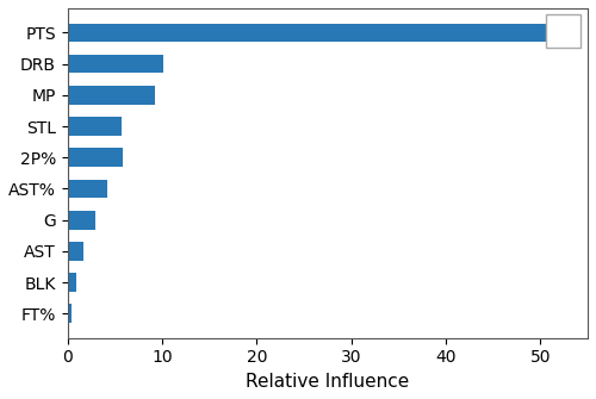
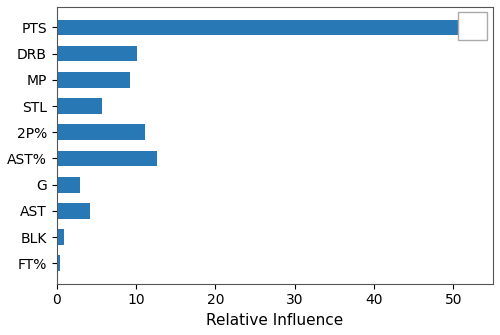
2P%: 5.8 -> 11.2
AST%: 4.2 -> 12.6
AST: 1.7 -> 4.2
